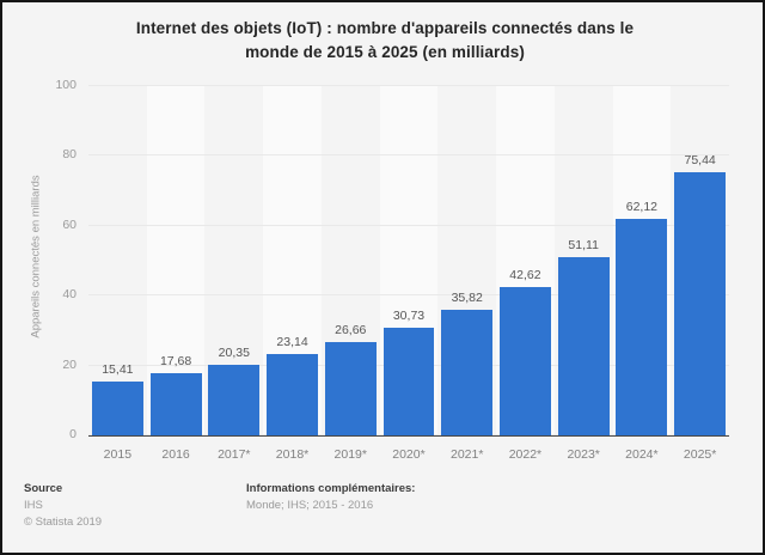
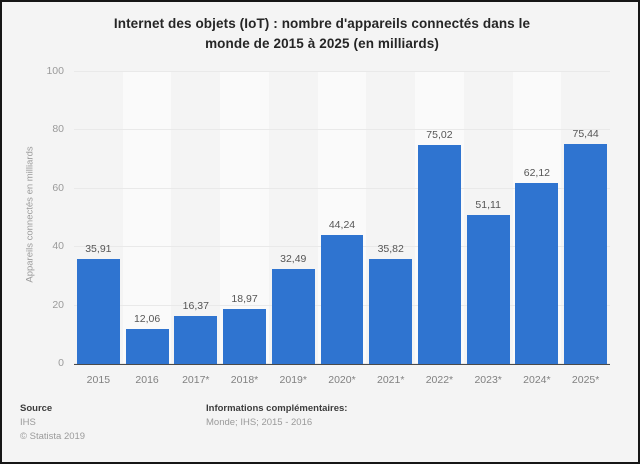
2015: 15,41 -> 35,91
2016: 17,68 -> 12,06
2017*: 20,35 -> 16,37
2018*: 23,14 -> 18,97
2019*: 26,66 -> 32,49
2020*: 30,73 -> 44,24
2022*: 42,62 -> 75,02
